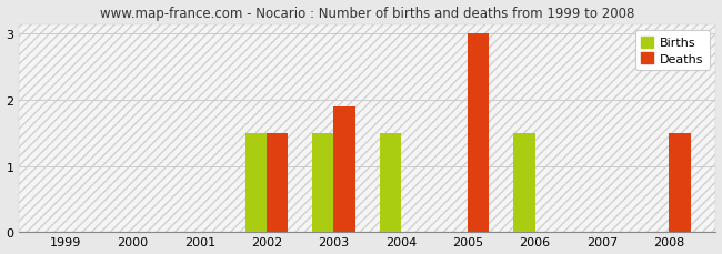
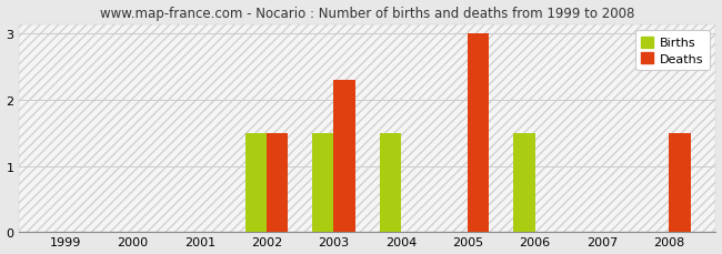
Deaths/2003: 1.9 -> 2.3
